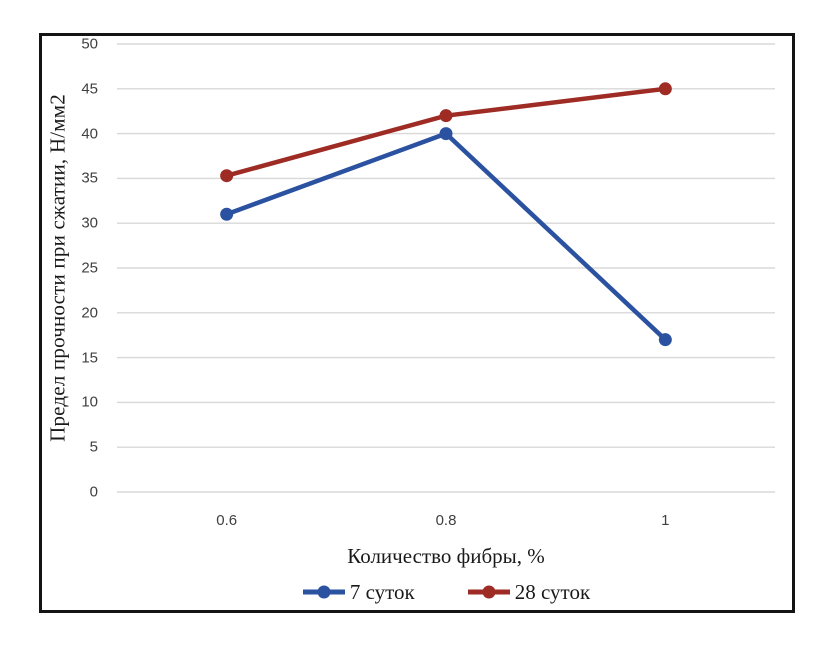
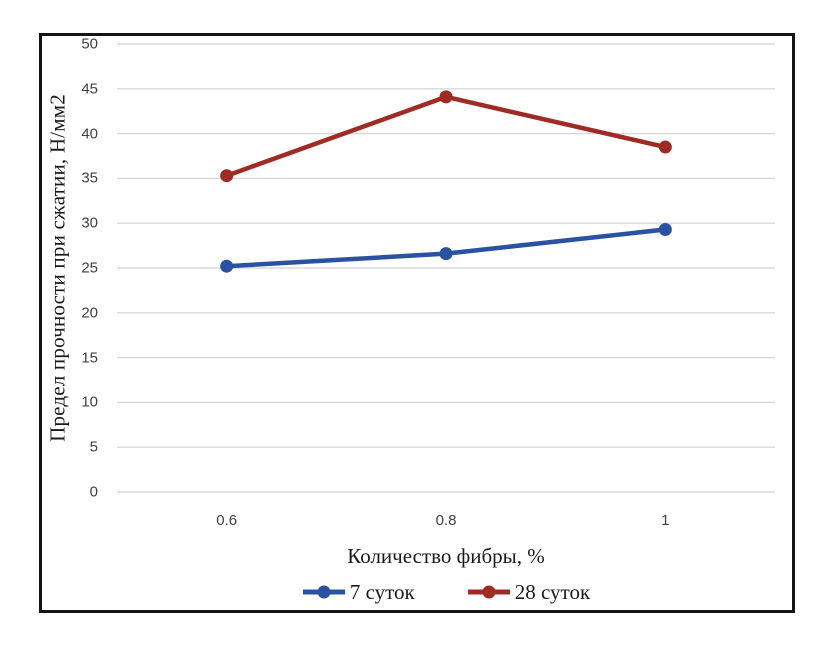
7 суток/0.6: 31 -> 25
7 суток/0.8: 40 -> 27
28 суток/0.8: 42 -> 44
7 суток/1: 17 -> 29
28 суток/1: 45 -> 38
